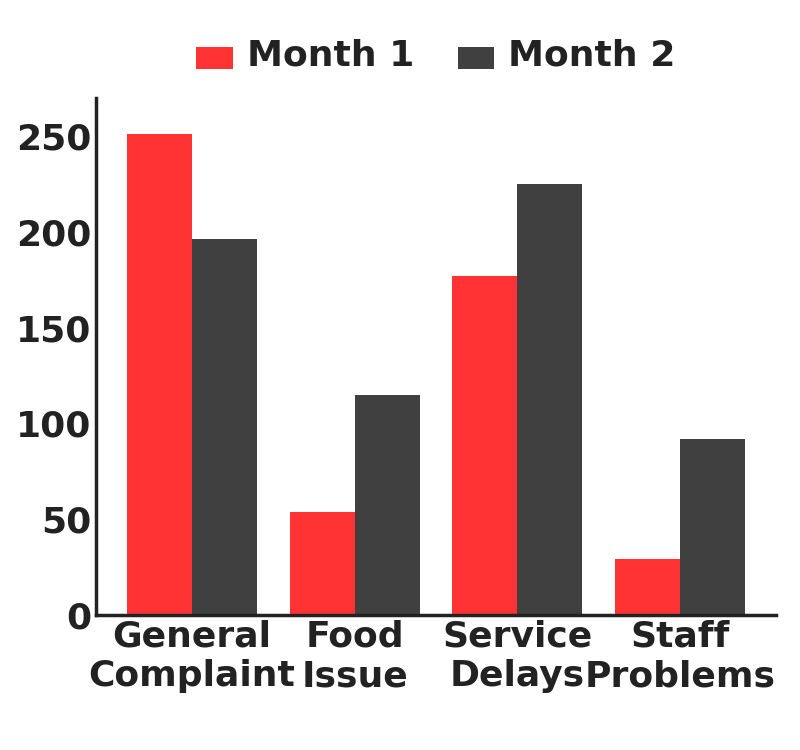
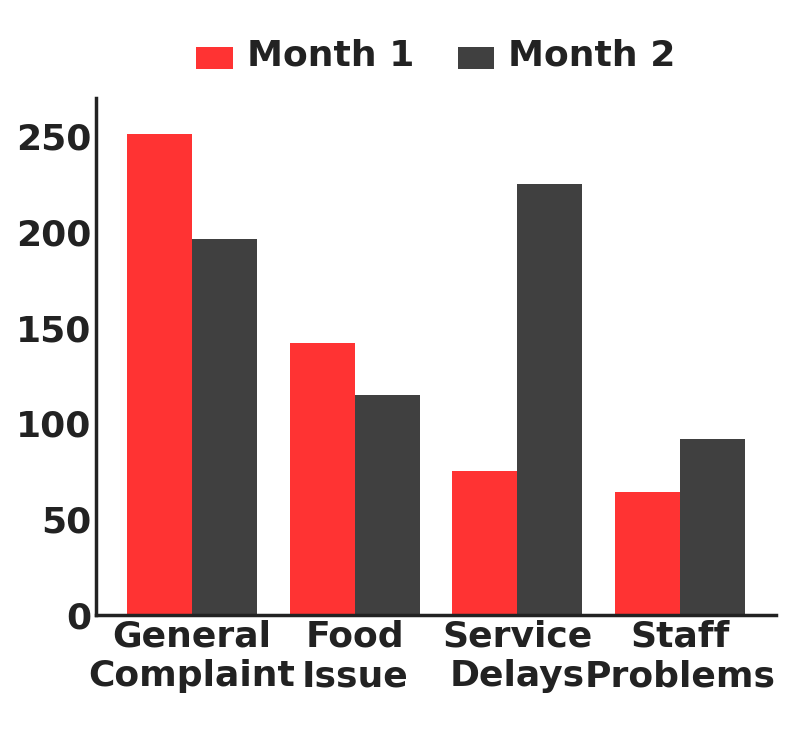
Month 1/Food Issue: 54 -> 142
Month 1/Service Delays: 177 -> 75
Month 1/Staff Problems: 29 -> 64
